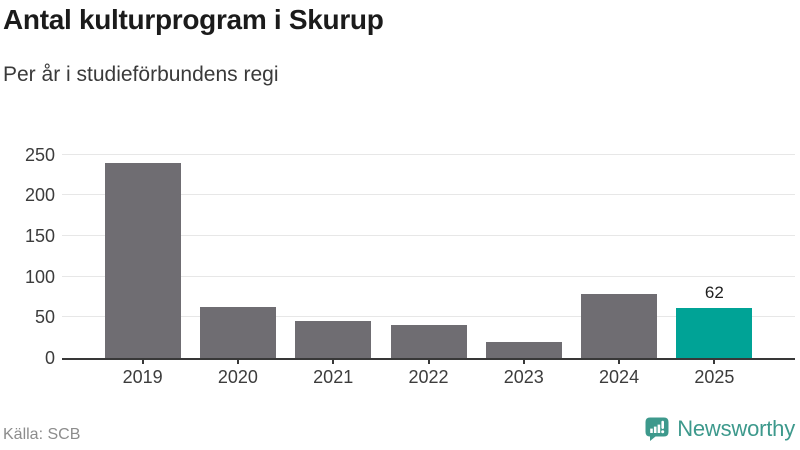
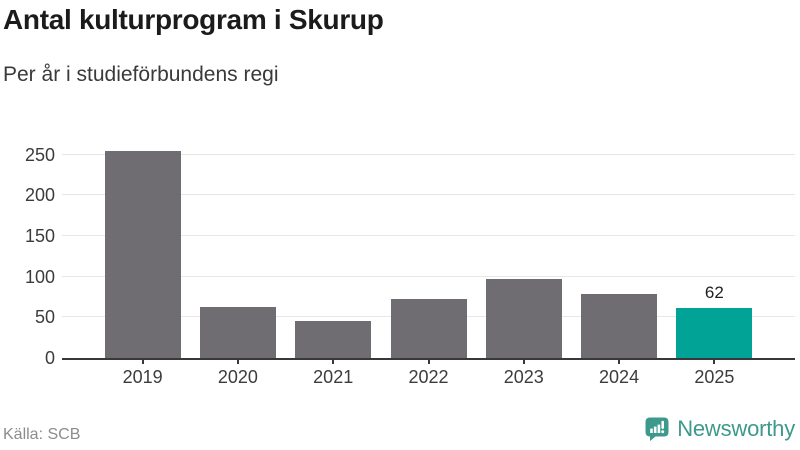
2019: 240 -> 250
2022: 40 -> 70
2023: 20 -> 100
